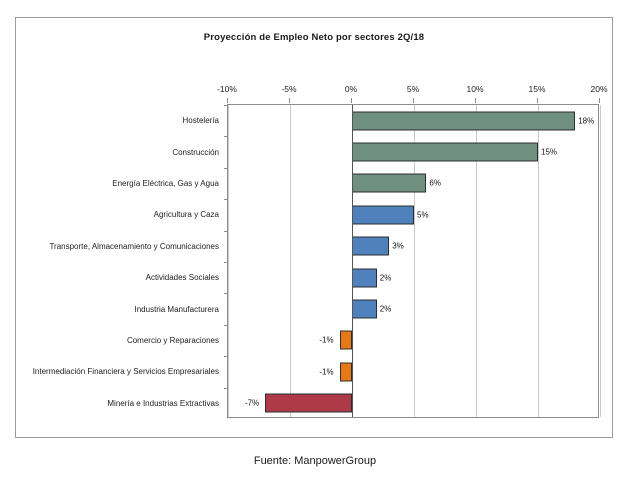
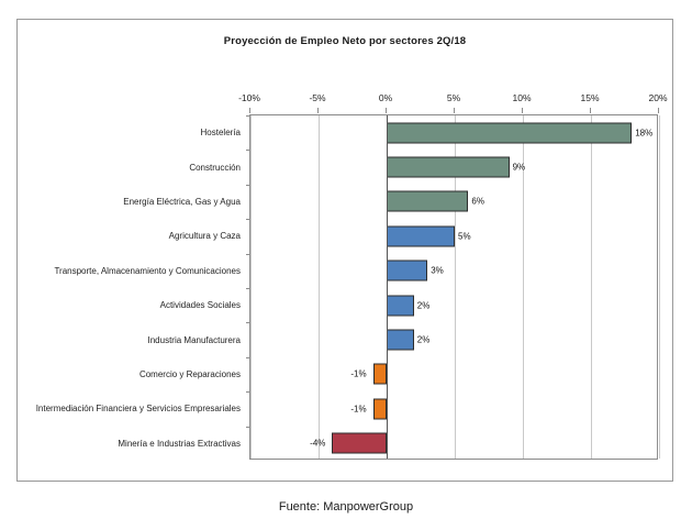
Construcción: 15% -> 9%
Minería e Industrias Extractivas: -7% -> -4%
